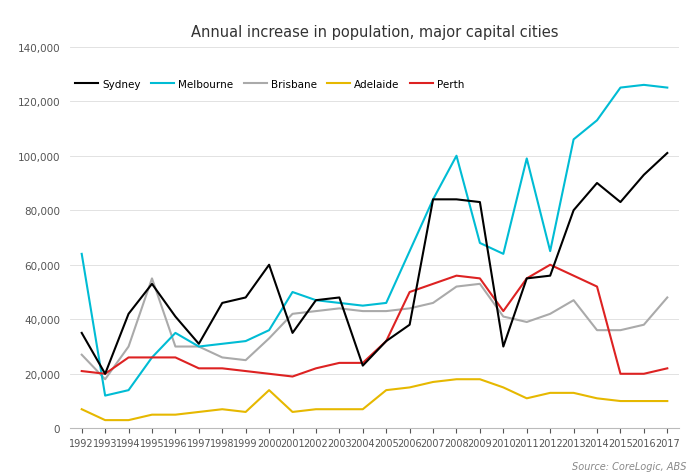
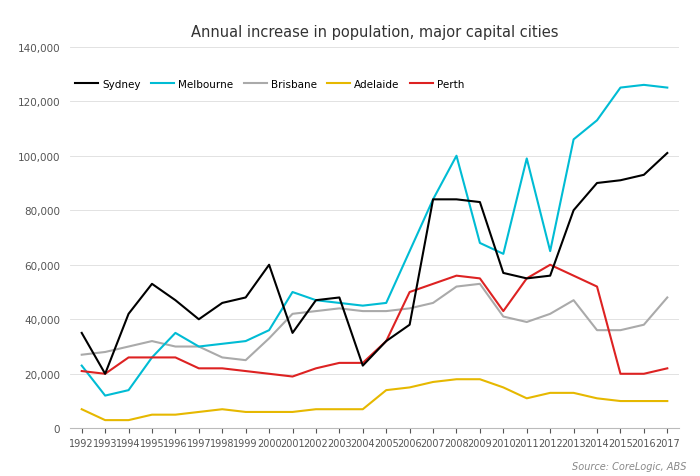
Melbourne/1992: 64,000 -> 23,000
Brisbane/1993: 18,000 -> 28,000
Brisbane/1995: 55,000 -> 32,000
Sydney/1996: 41,000 -> 47,000
Sydney/1997: 31,000 -> 40,000
Adelaide/2000: 14,000 -> 6,000
Sydney/2010: 30,000 -> 57,000
Sydney/2015: 83,000 -> 91,000
